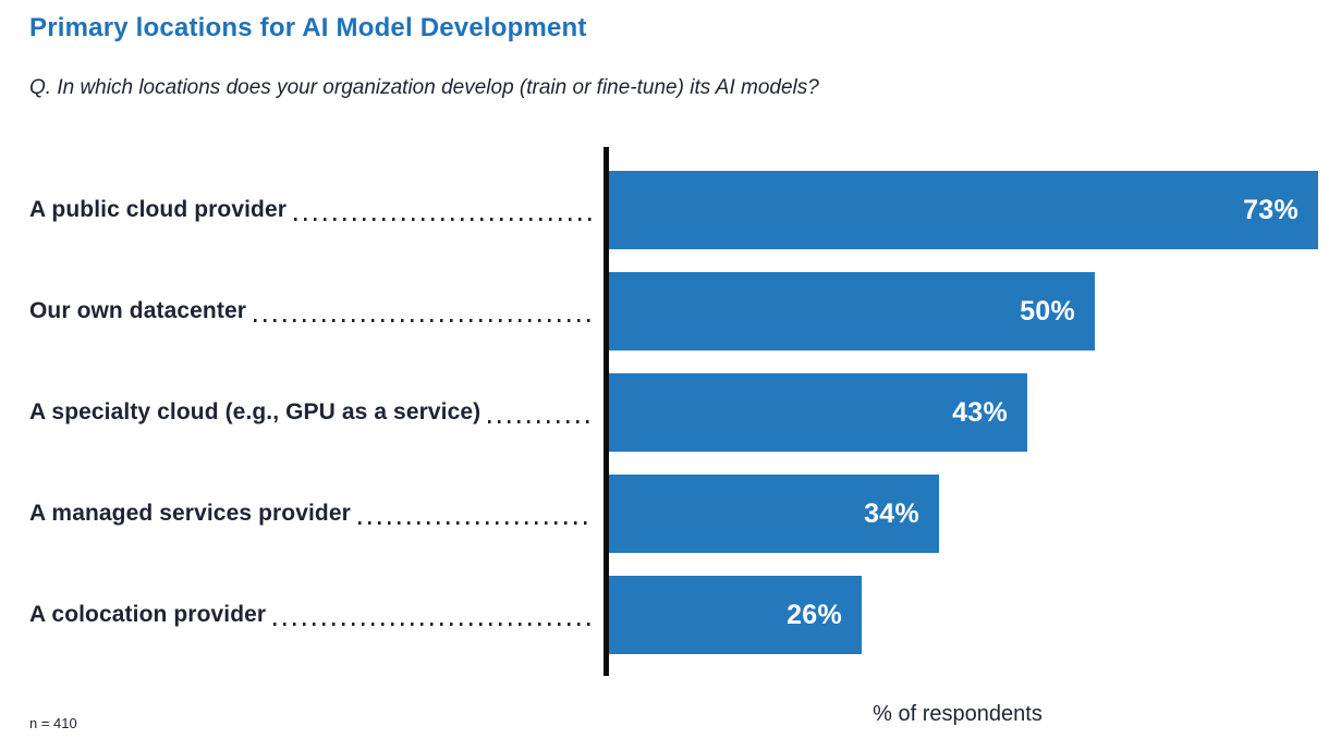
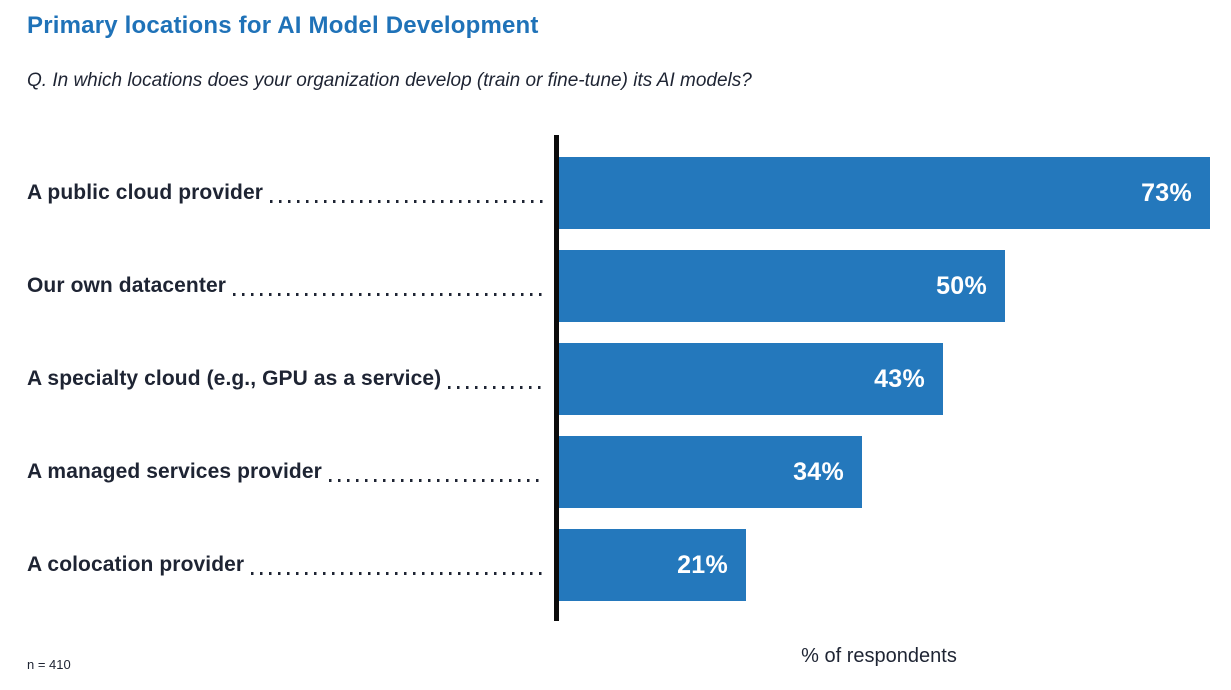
A colocation provider: 26% -> 21%
